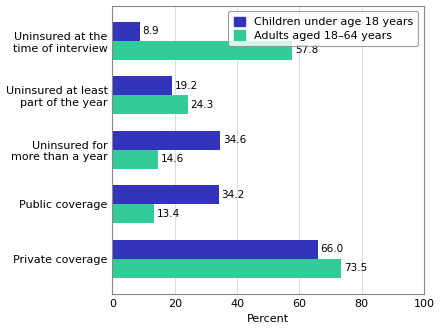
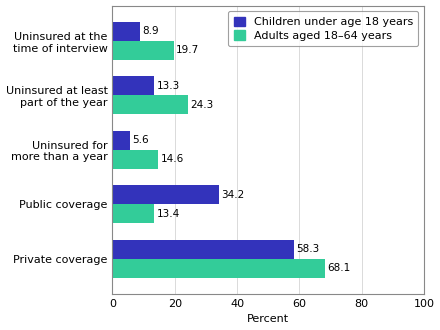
Adults aged 18–64 years/Uninsured at the time of interview: 57.8 -> 19.7
Children under age 18 years/Uninsured at least part of the year: 19.2 -> 13.3
Children under age 18 years/Uninsured for more than a year: 34.6 -> 5.6
Children under age 18 years/Private coverage: 66.0 -> 58.3
Adults aged 18–64 years/Private coverage: 73.5 -> 68.1
